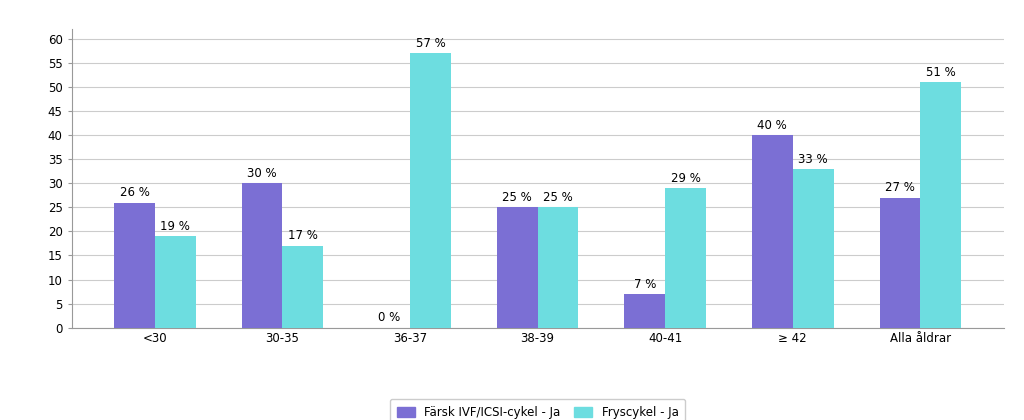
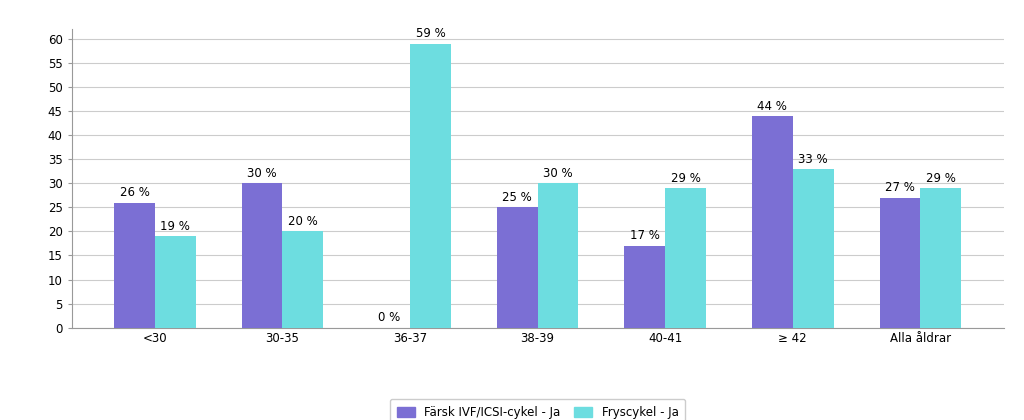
Fryscykel - Ja/30-35: 17 -> 20
Fryscykel - Ja/36-37: 57 -> 59
Fryscykel - Ja/38-39: 25 -> 30
Färsk IVF/ICSI-cykel - Ja/40-41: 7 -> 17
Färsk IVF/ICSI-cykel - Ja/≥ 42: 40 -> 44
Fryscykel - Ja/Alla åldrar: 51 -> 29
